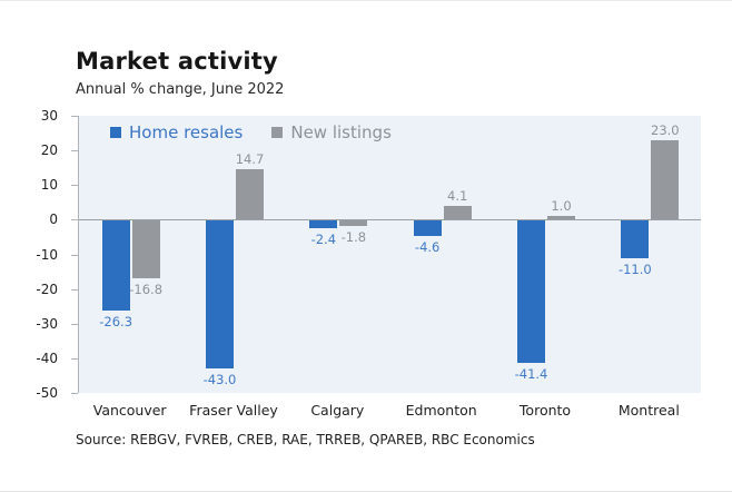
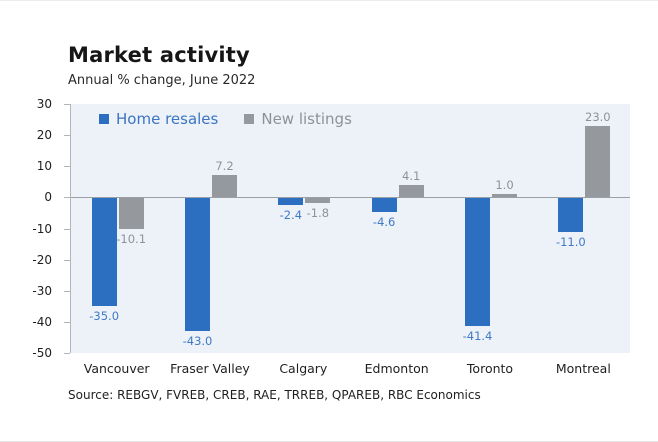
Home resales/Vancouver: -26.3 -> -35.0
New listings/Vancouver: -16.8 -> -10.1
New listings/Fraser Valley: 14.7 -> 7.2
